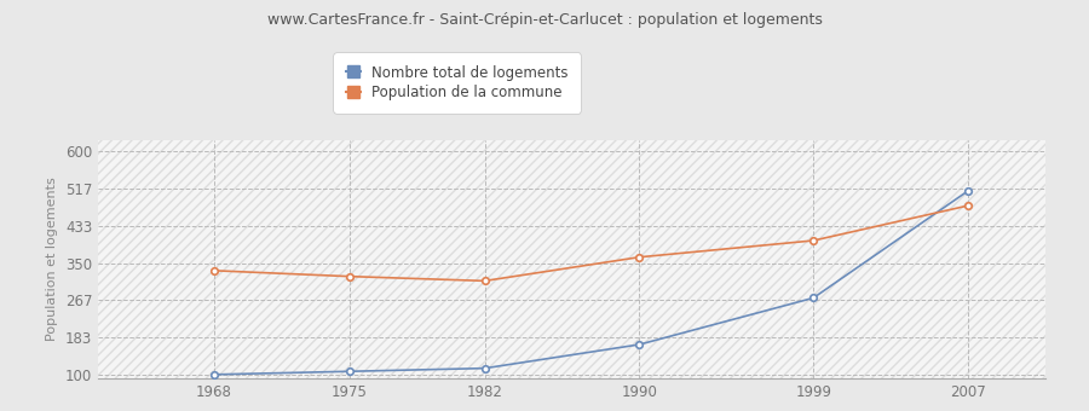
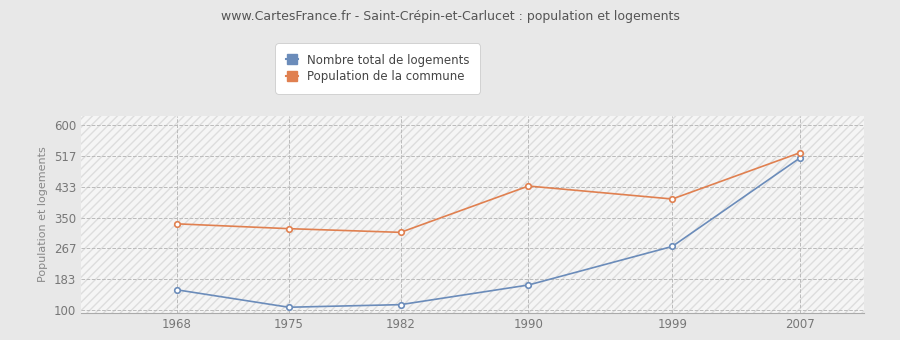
Nombre total de logements/1968: 101 -> 155
Population de la commune/1990: 363 -> 435
Population de la commune/2007: 478 -> 525
